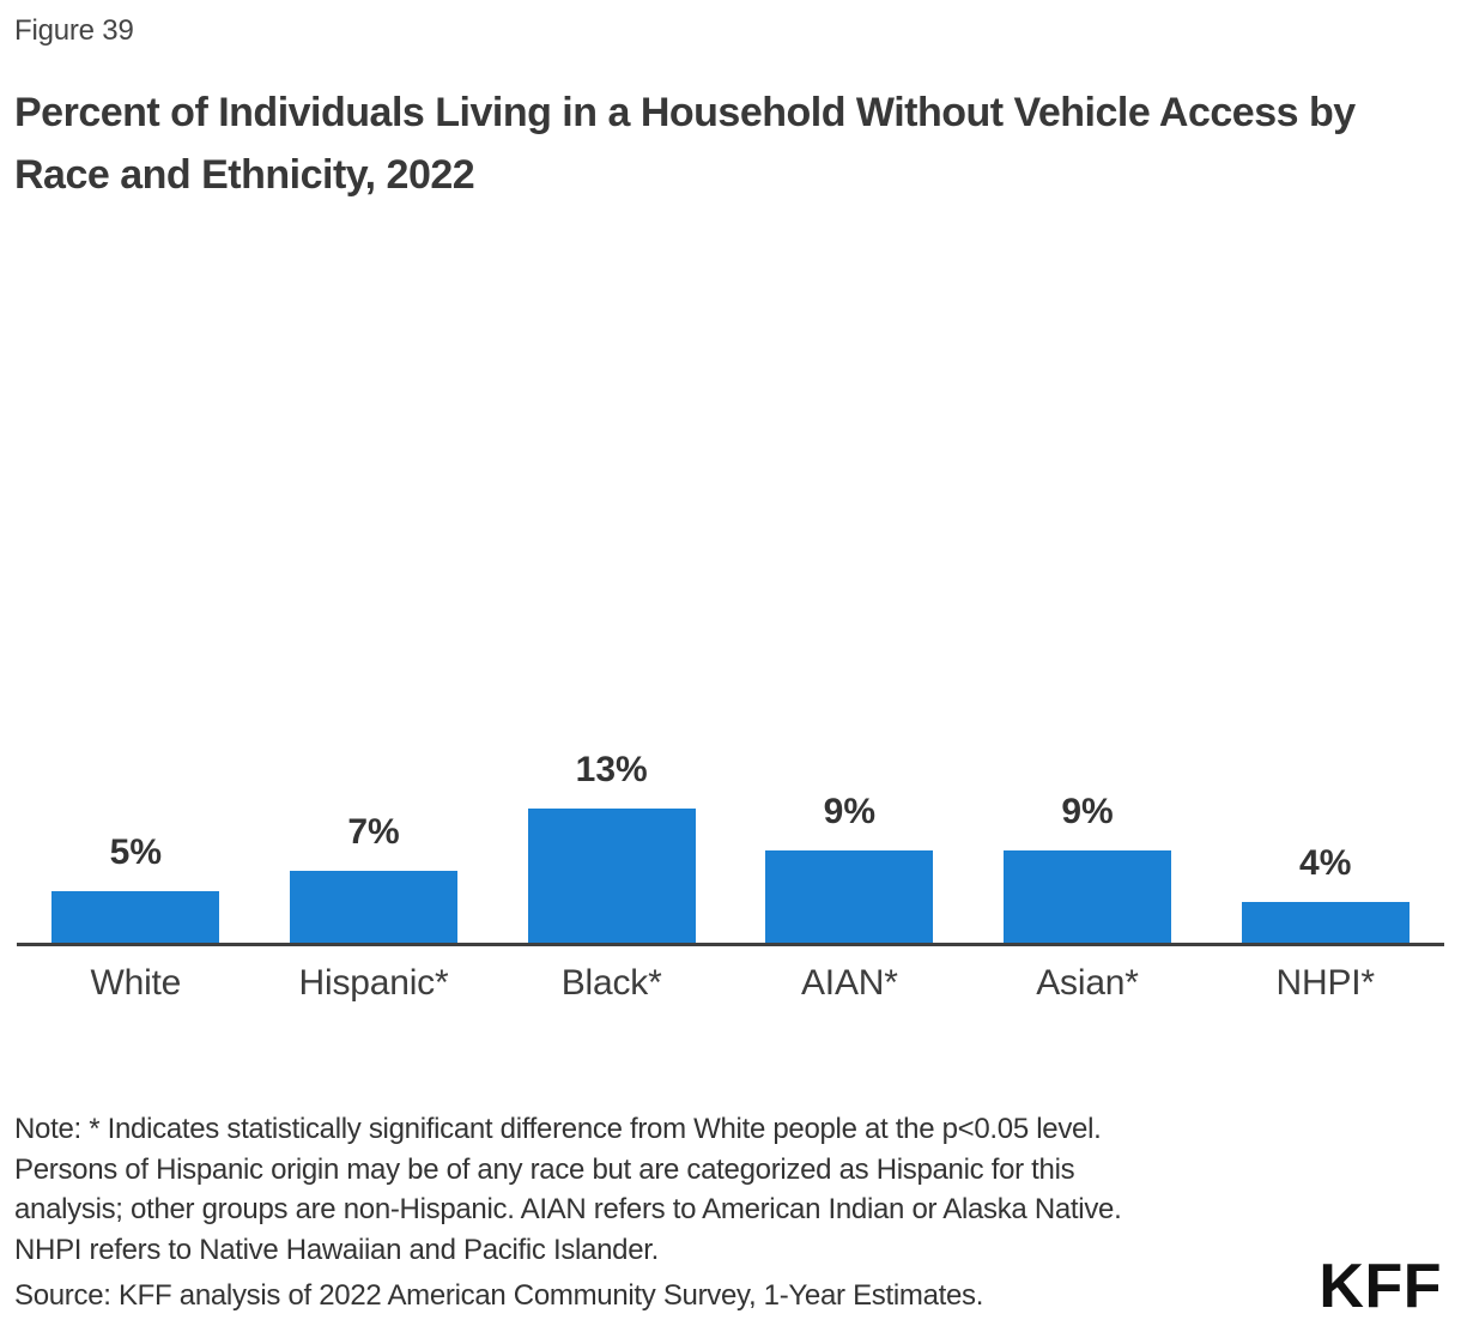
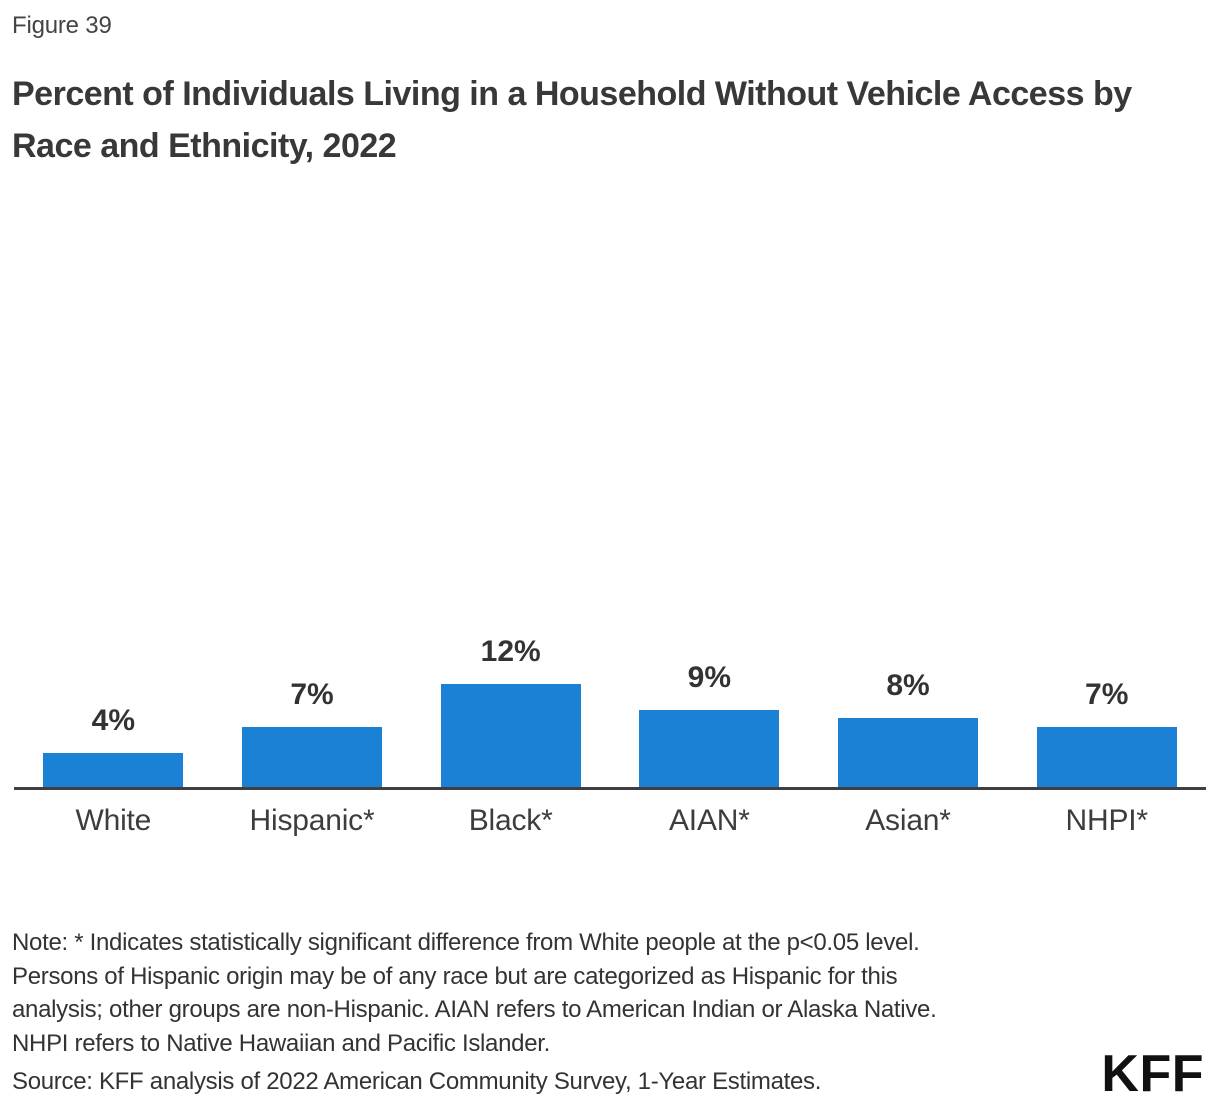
White: 5% -> 4%
Black*: 13% -> 12%
Asian*: 9% -> 8%
NHPI*: 4% -> 7%
